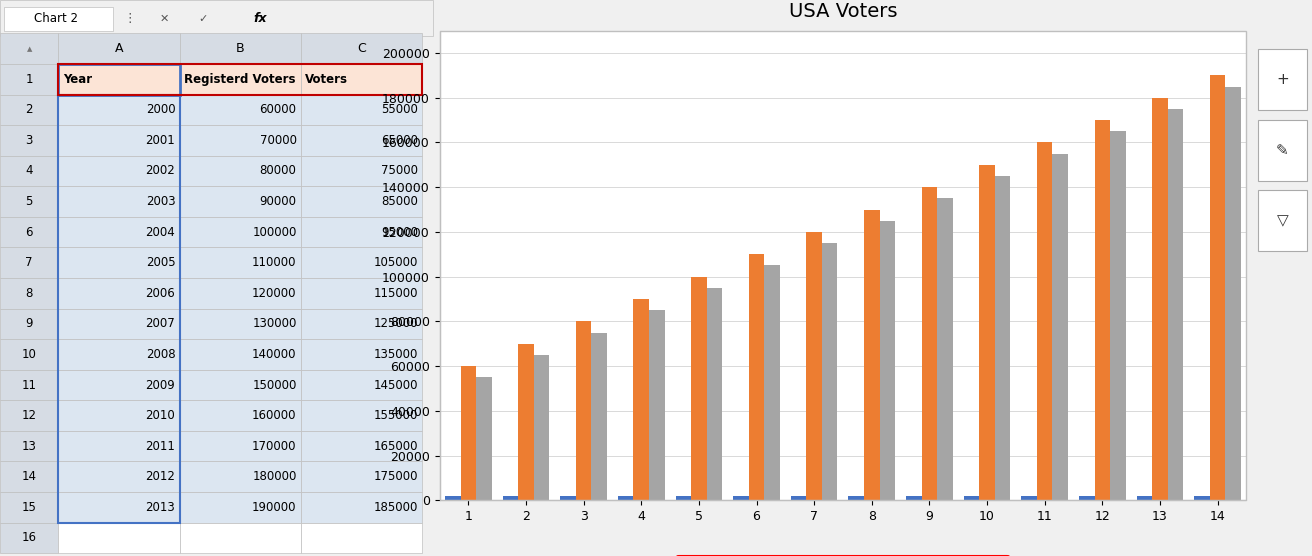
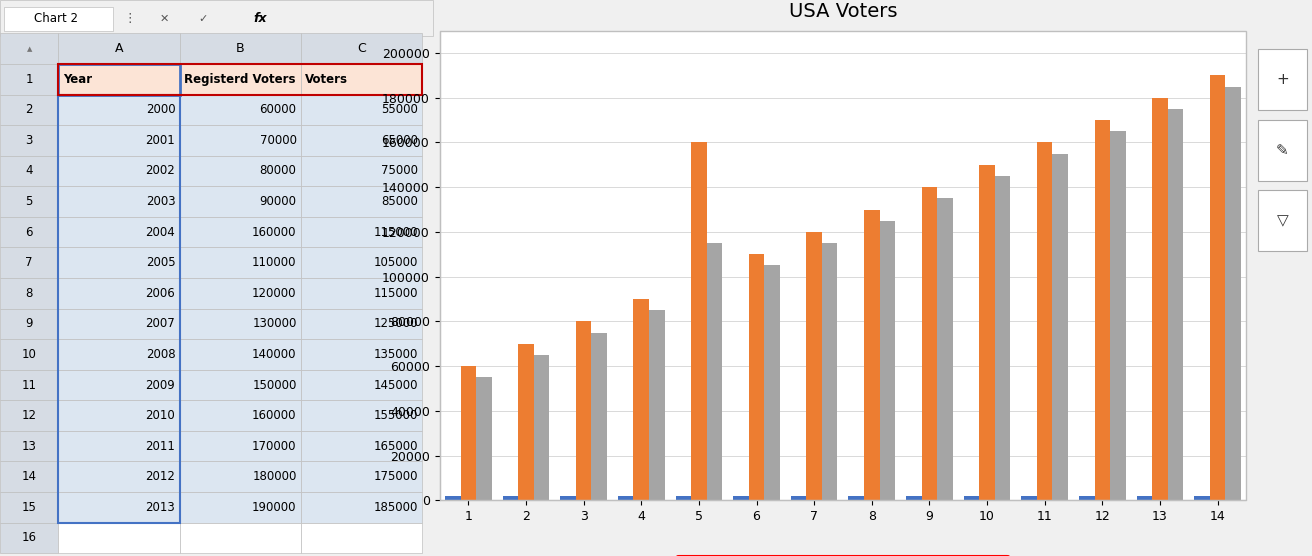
Registerd Voters/5: 100000 -> 160000
Voters/5: 95000 -> 115000
